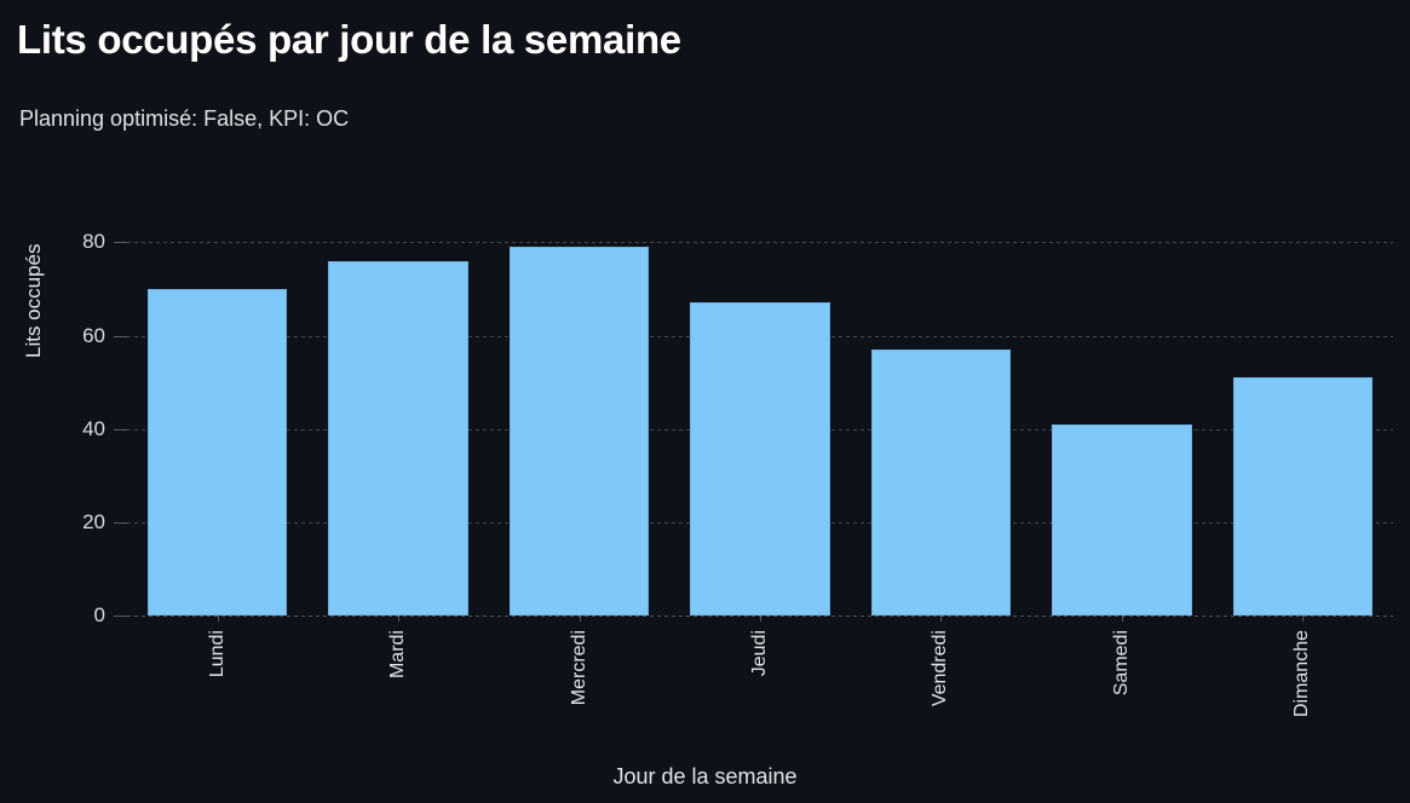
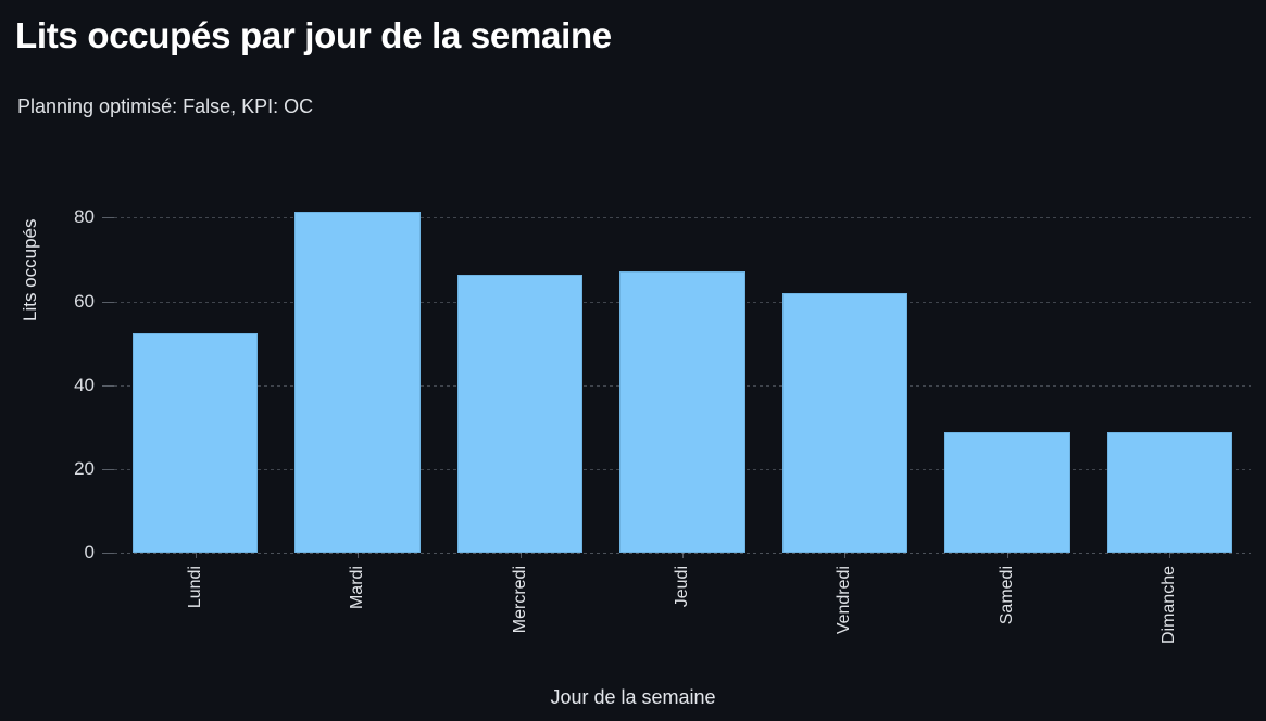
Lundi: 70 -> 52
Mardi: 76 -> 81
Mercredi: 79 -> 66
Vendredi: 57 -> 62
Samedi: 41 -> 29
Dimanche: 51 -> 29
